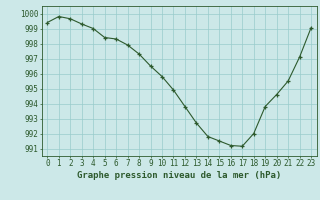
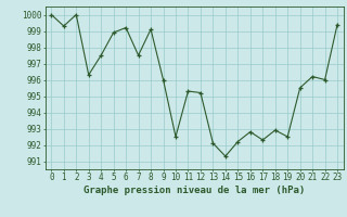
0: 999.4 -> 1000.0
1: 999.8 -> 999.3
2: 999.6 -> 1000.0
3: 999.3 -> 996.3
4: 999.0 -> 997.5
5: 998.4 -> 998.9
6: 998.3 -> 999.2
7: 997.9 -> 997.5
8: 997.3 -> 999.1
9: 996.5 -> 996.0
10: 995.8 -> 992.5
11: 994.9 -> 995.3
12: 993.8 -> 995.2
13: 992.7 -> 992.1
14: 991.8 -> 991.3
15: 991.5 -> 992.2
16: 991.2 -> 992.8
17: 991.1 -> 992.3
18: 992.0 -> 992.9
19: 993.8 -> 992.5
20: 994.6 -> 995.5
21: 995.5 -> 996.2
22: 997.1 -> 996.0
23: 999.0 -> 999.4
